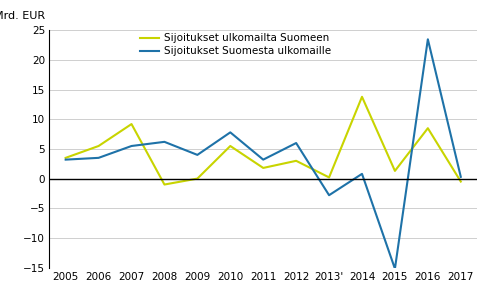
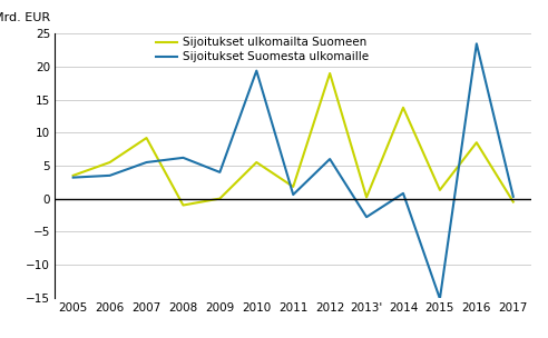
Sijoitukset Suomesta ulkomaille/2010: 7.8 -> 19.4
Sijoitukset Suomesta ulkomaille/2011: 3.2 -> 0.6
Sijoitukset ulkomailta Suomeen/2012: 3.0 -> 19.0
